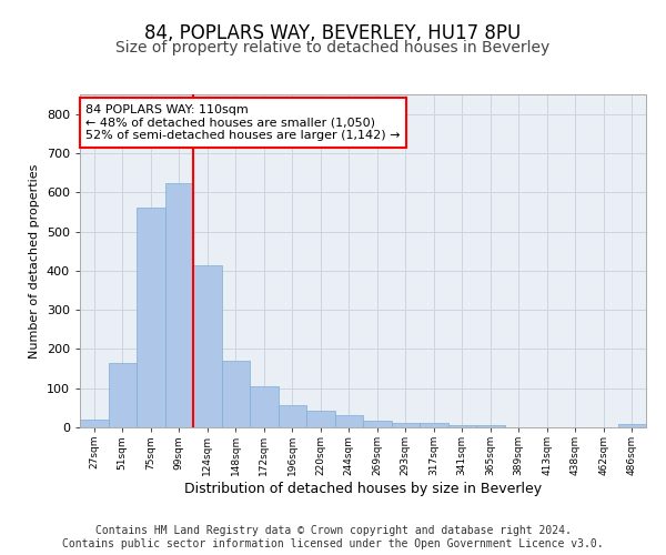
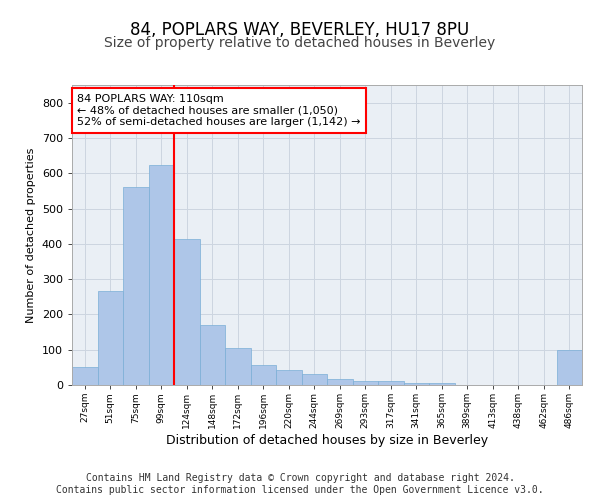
27sqm: 20 -> 50
51sqm: 163 -> 265
486sqm: 8 -> 100
